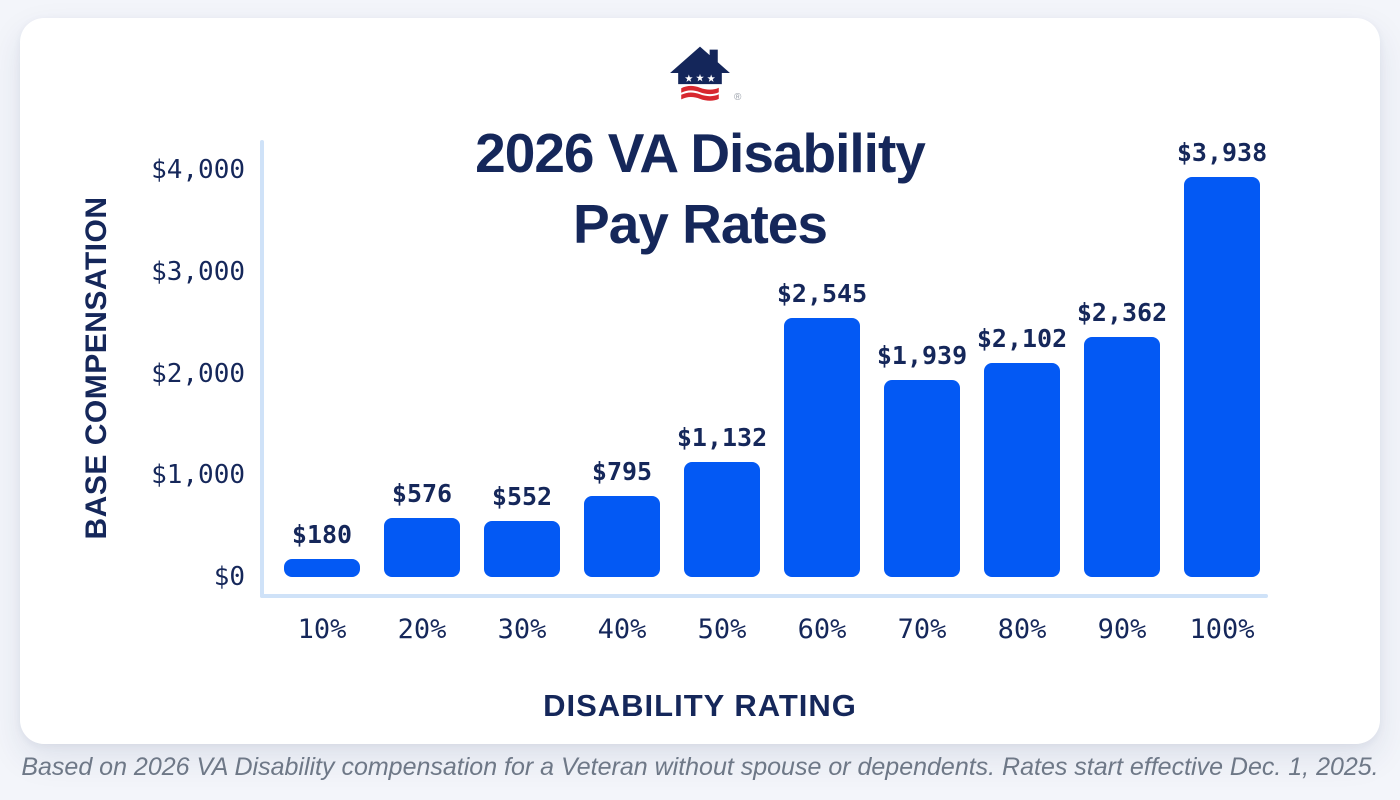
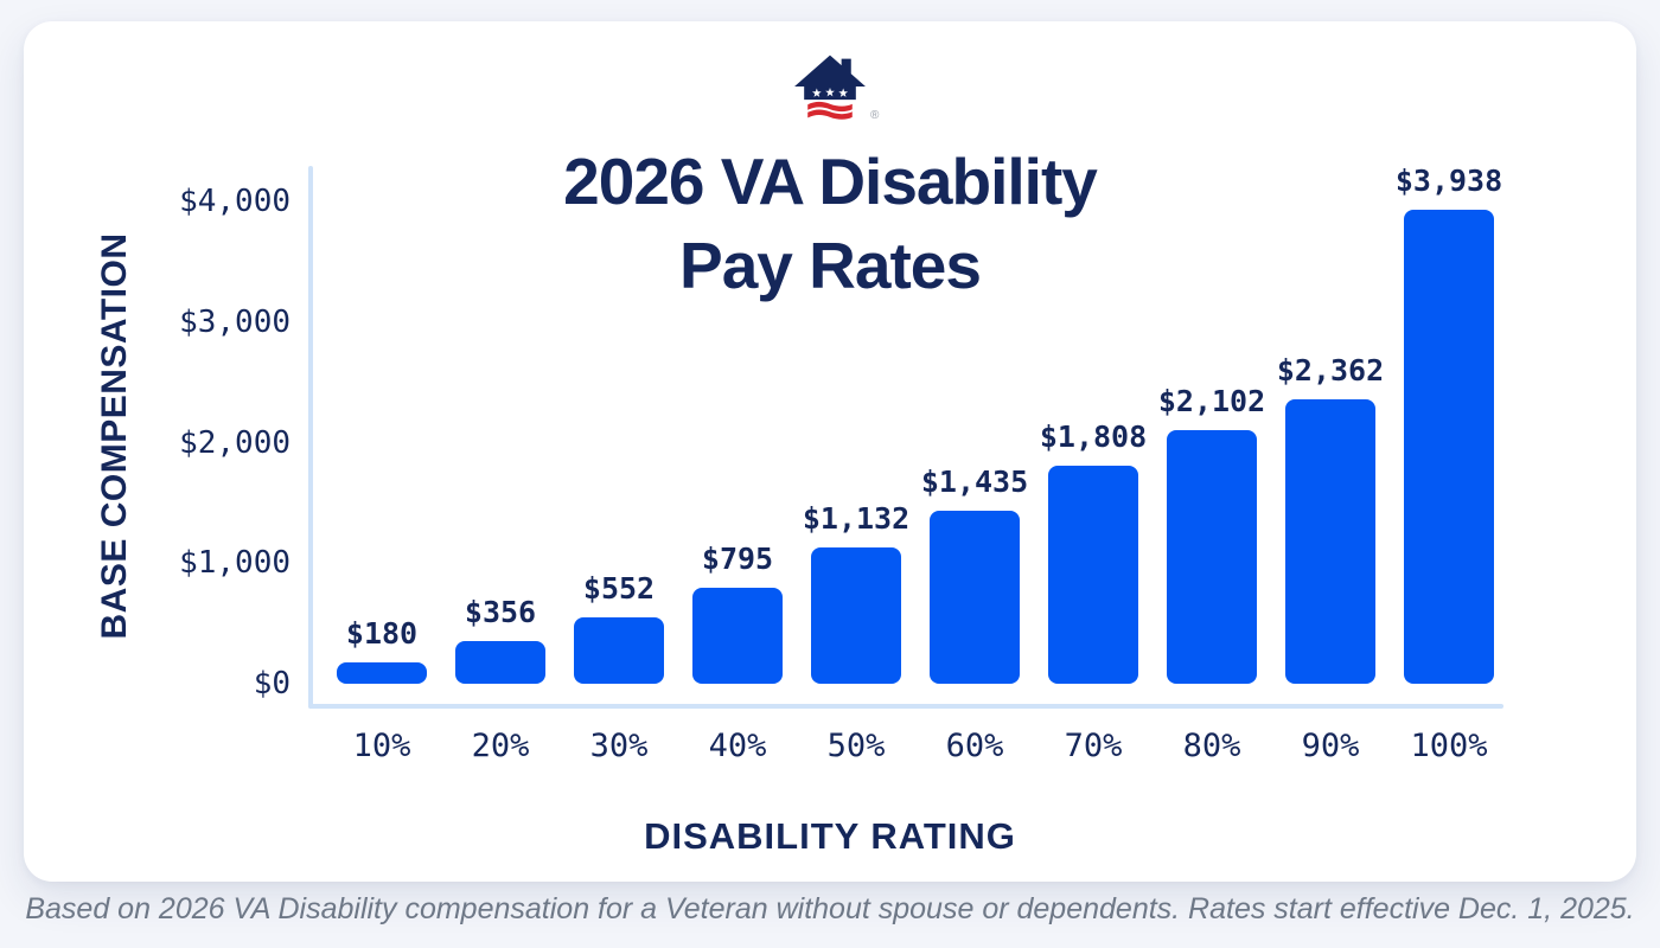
20%: $576 -> $356
60%: $2,545 -> $1,435
70%: $1,939 -> $1,808
